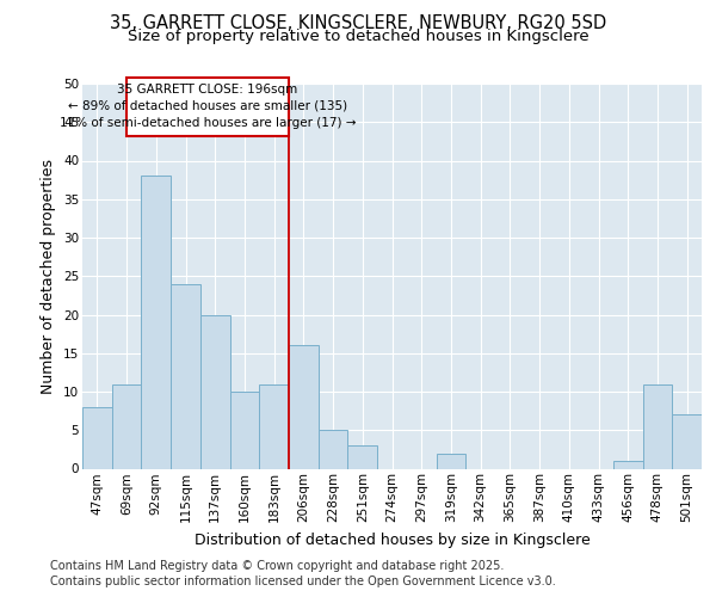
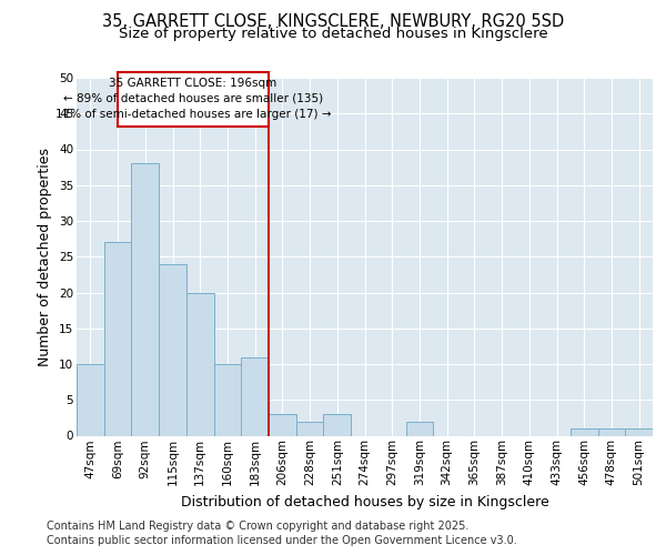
47sqm: 8 -> 10
69sqm: 11 -> 27
206sqm: 16 -> 3
228sqm: 5 -> 2
478sqm: 11 -> 1
501sqm: 7 -> 1
